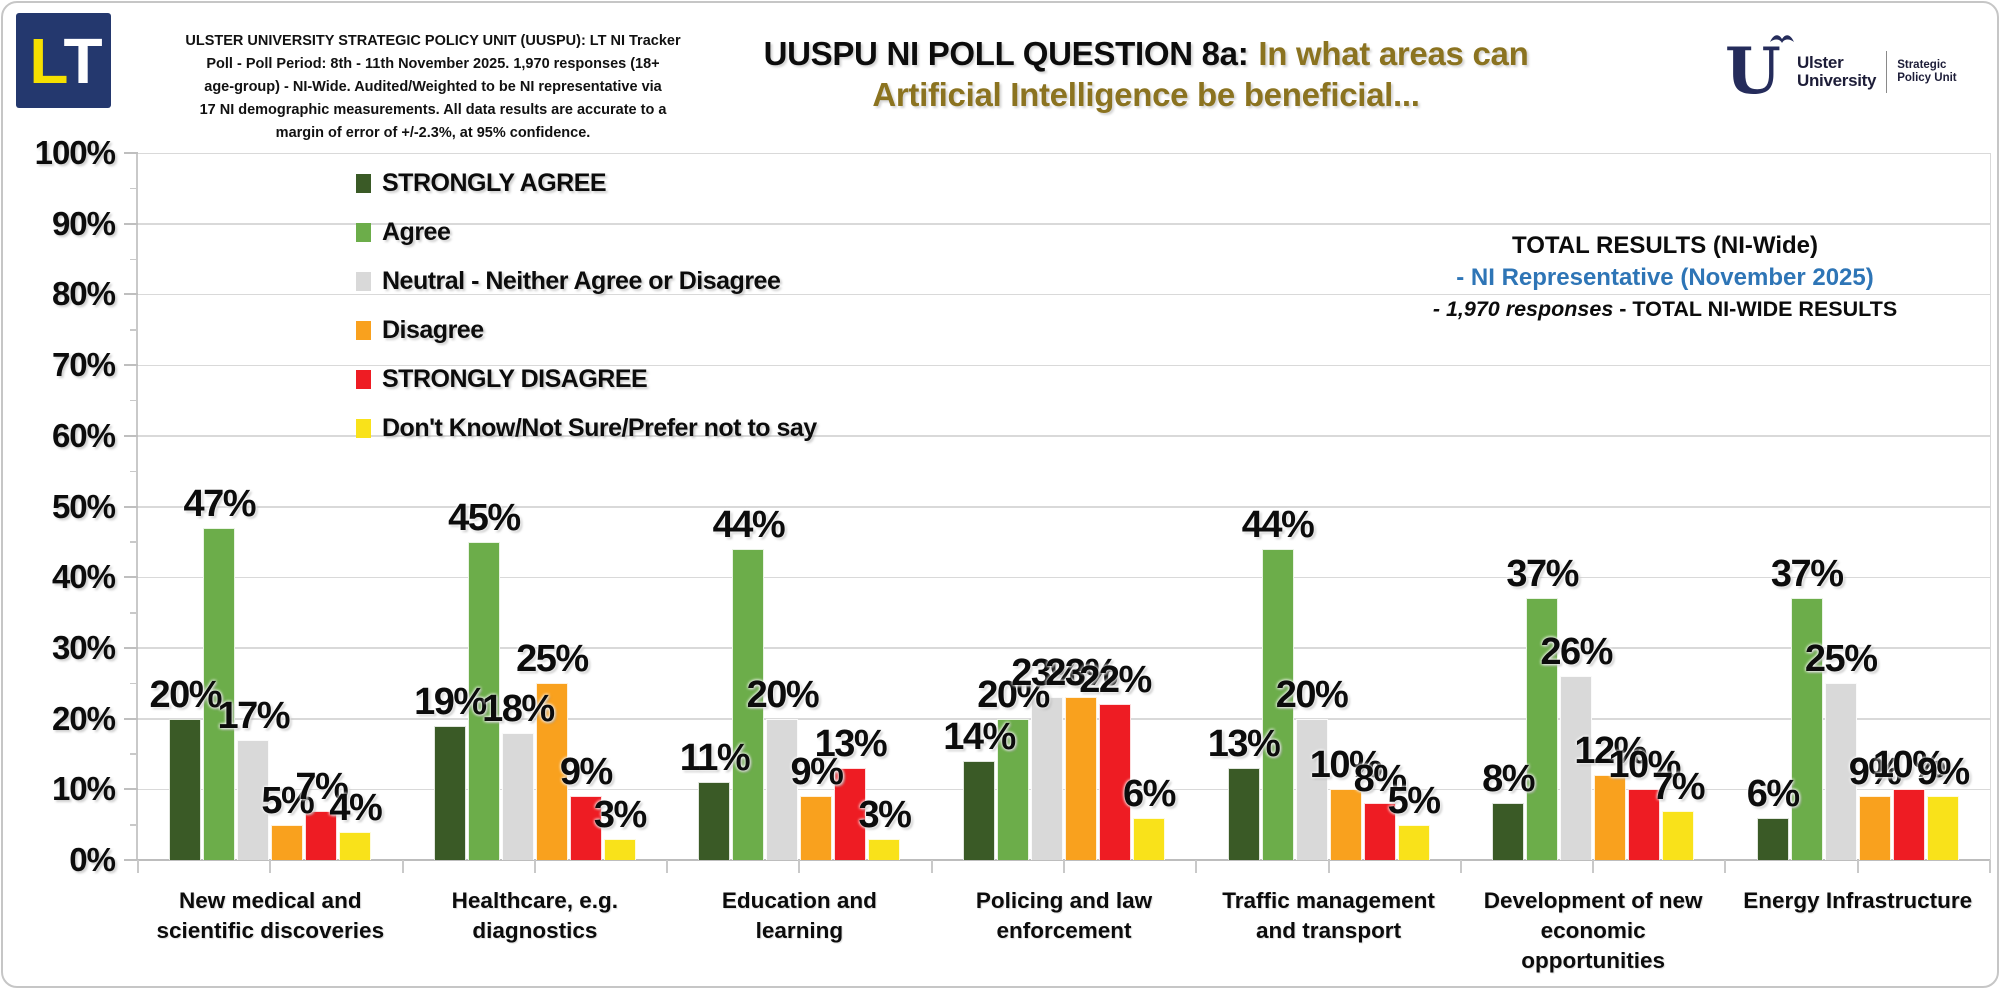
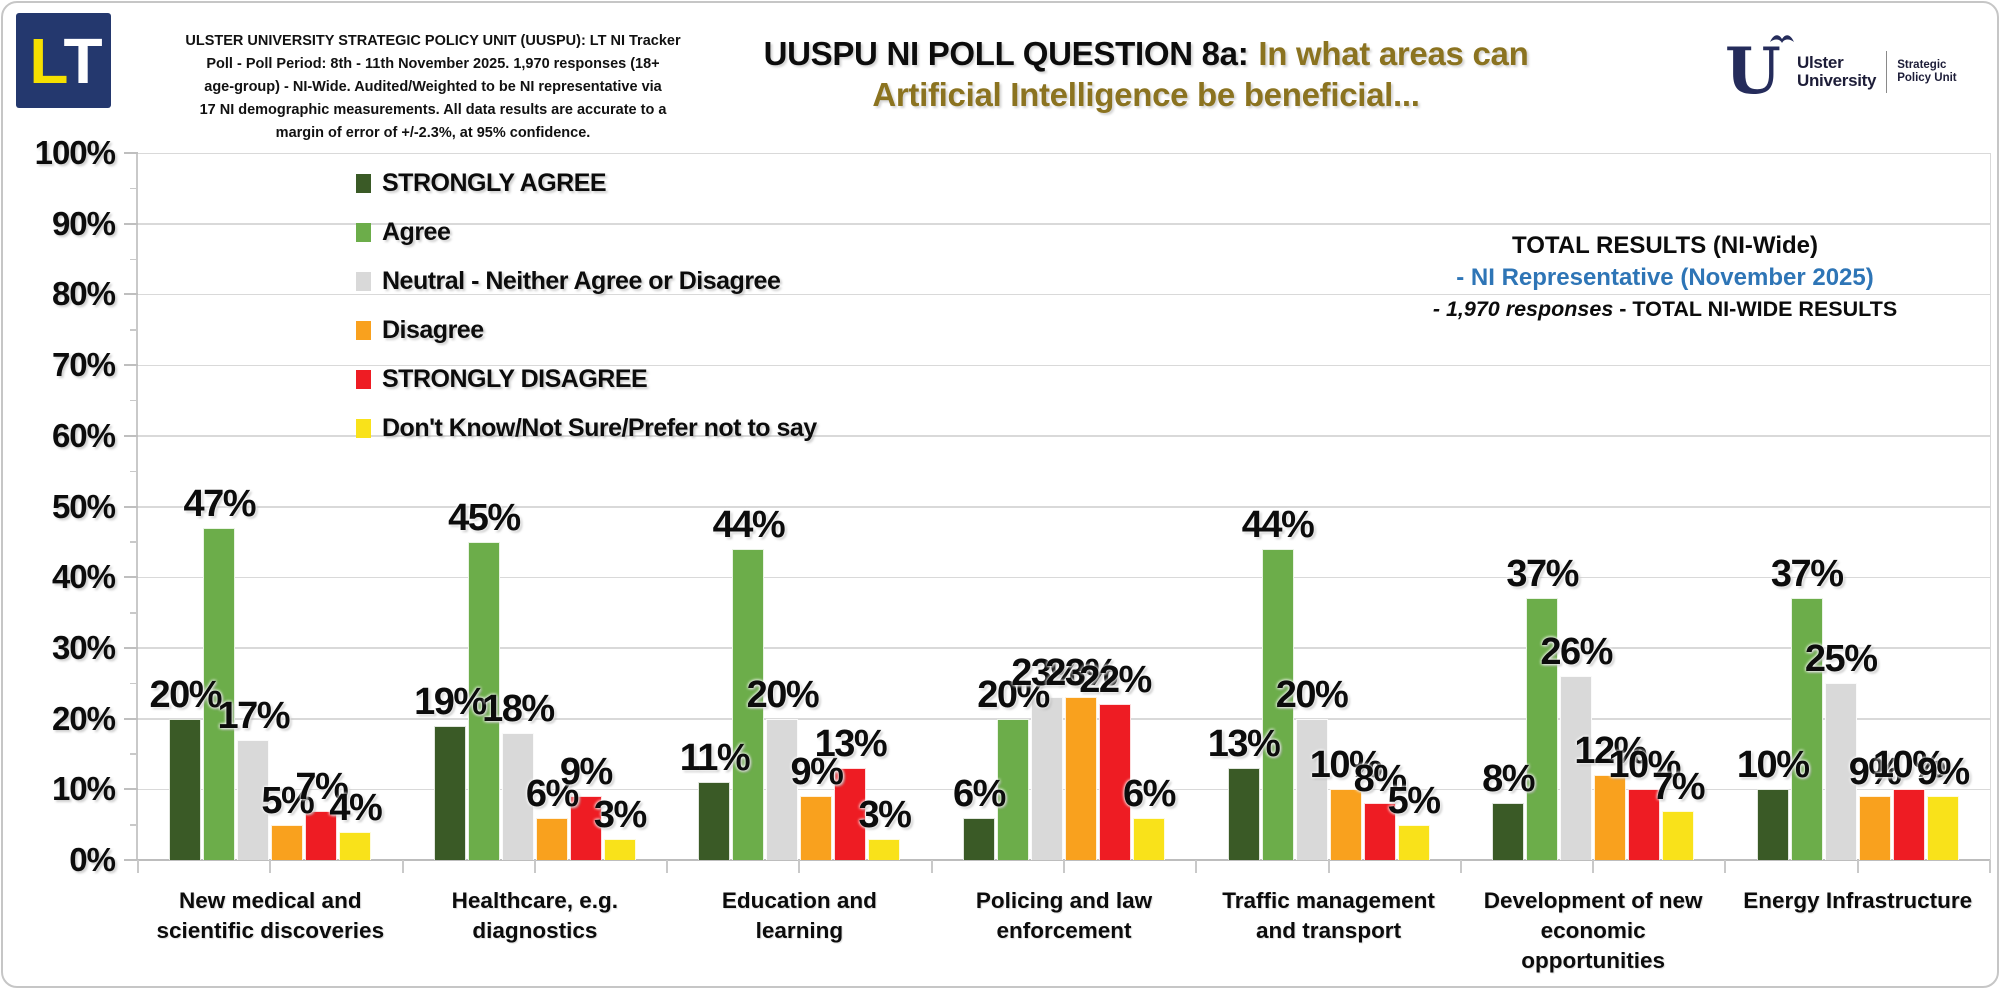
Disagree/Healthcare, e.g. diagnostics: 25% -> 6%
STRONGLY AGREE/Policing and law enforcement: 14% -> 6%
STRONGLY AGREE/Energy Infrastructure: 6% -> 10%
